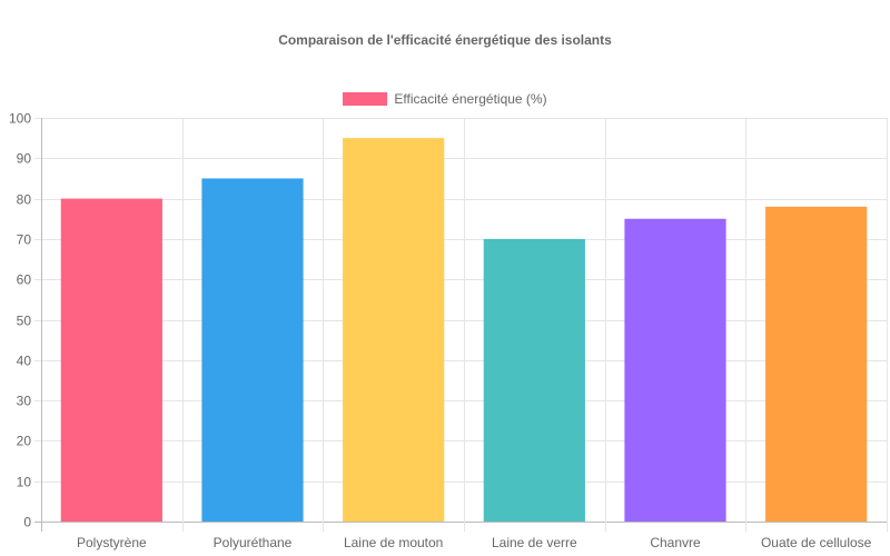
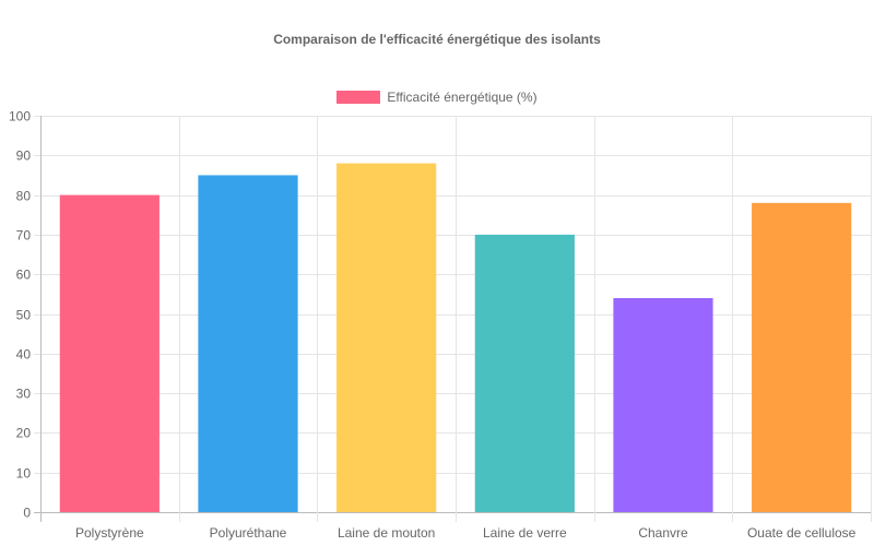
Laine de mouton: 95 -> 88
Chanvre: 75 -> 54
